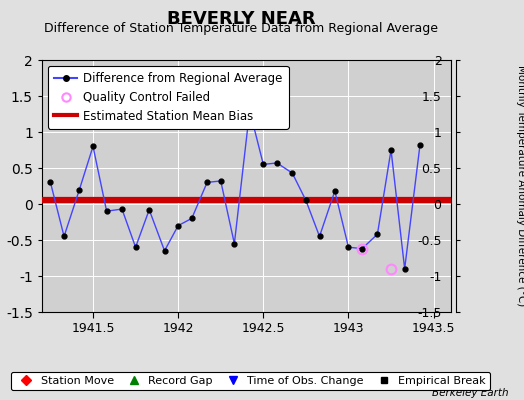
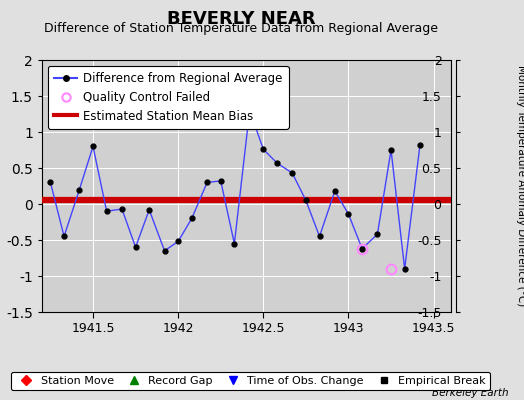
1942: -0.30 -> -0.52
1942.5: 0.55 -> 0.76
1943: -0.60 -> -0.14
